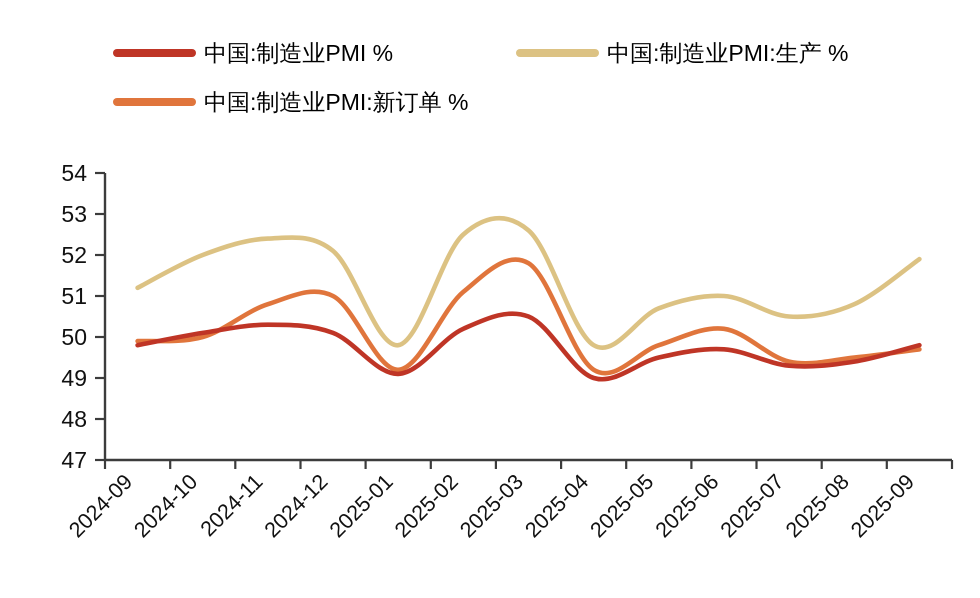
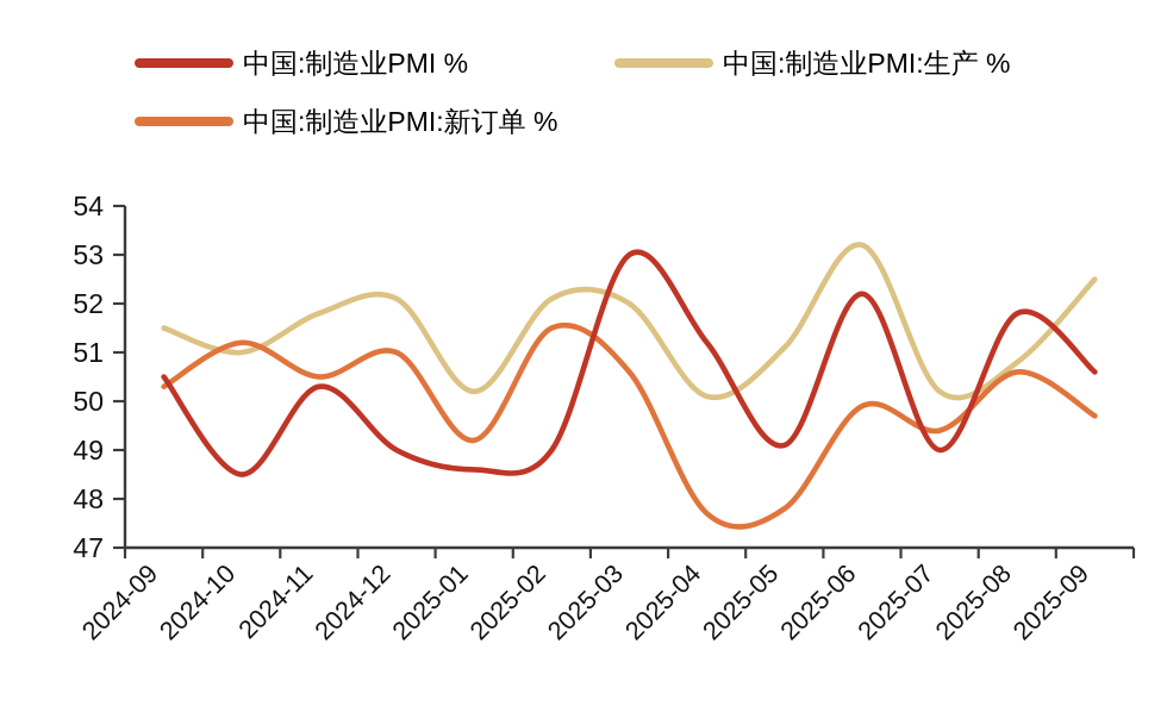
中国:制造业PMI %/2024-09: 49.8 -> 50.5
中国:制造业PMI:生产 %/2024-09: 51.2 -> 51.5
中国:制造业PMI:新订单 %/2024-09: 49.9 -> 50.3
中国:制造业PMI %/2024-10: 50.1 -> 48.5
中国:制造业PMI:生产 %/2024-10: 52.0 -> 51.0
中国:制造业PMI:新订单 %/2024-10: 50.0 -> 51.2
中国:制造业PMI:生产 %/2024-11: 52.4 -> 51.8
中国:制造业PMI:新订单 %/2024-11: 50.8 -> 50.5
中国:制造业PMI %/2024-12: 50.1 -> 49.0
中国:制造业PMI %/2025-01: 49.1 -> 48.6
中国:制造业PMI:生产 %/2025-01: 49.8 -> 50.2
中国:制造业PMI %/2025-02: 50.2 -> 49.0
中国:制造业PMI:生产 %/2025-02: 52.5 -> 52.1
中国:制造业PMI:新订单 %/2025-02: 51.1 -> 51.5
中国:制造业PMI %/2025-03: 50.5 -> 53.0
中国:制造业PMI:生产 %/2025-03: 52.6 -> 52.0
中国:制造业PMI:新订单 %/2025-03: 51.8 -> 50.6
中国:制造业PMI %/2025-04: 49.0 -> 51.2
中国:制造业PMI:生产 %/2025-04: 49.8 -> 50.1
中国:制造业PMI:新订单 %/2025-04: 49.2 -> 47.7
中国:制造业PMI %/2025-05: 49.5 -> 49.1
中国:制造业PMI:生产 %/2025-05: 50.7 -> 51.1
中国:制造业PMI:新订单 %/2025-05: 49.8 -> 47.8
中国:制造业PMI %/2025-06: 49.7 -> 52.2
中国:制造业PMI:生产 %/2025-06: 51.0 -> 53.2
中国:制造业PMI:新订单 %/2025-06: 50.2 -> 49.9
中国:制造业PMI %/2025-07: 49.3 -> 49.0
中国:制造业PMI:生产 %/2025-07: 50.5 -> 50.2
中国:制造业PMI %/2025-08: 49.4 -> 51.8
中国:制造业PMI:新订单 %/2025-08: 49.5 -> 50.6
中国:制造业PMI %/2025-09: 49.8 -> 50.6
中国:制造业PMI:生产 %/2025-09: 51.9 -> 52.5
